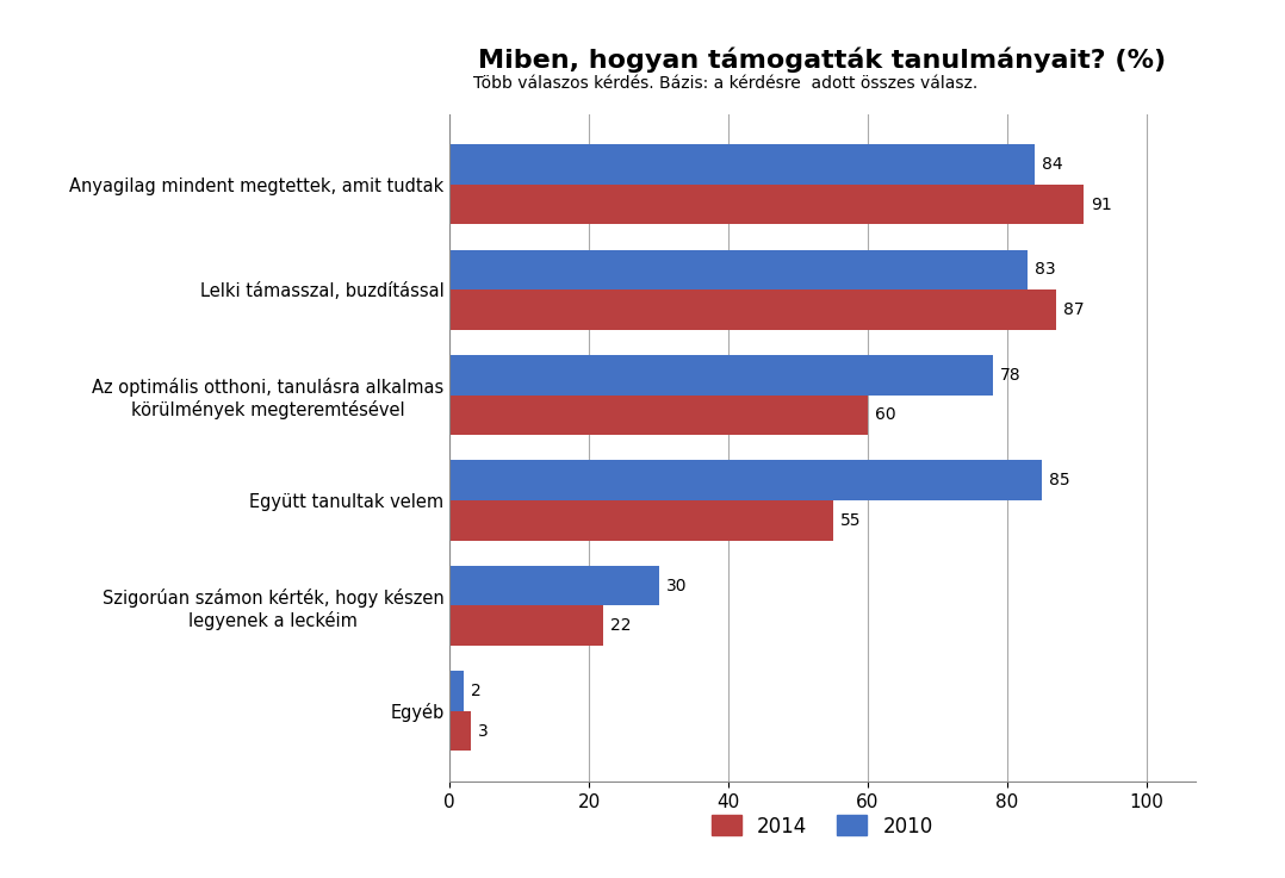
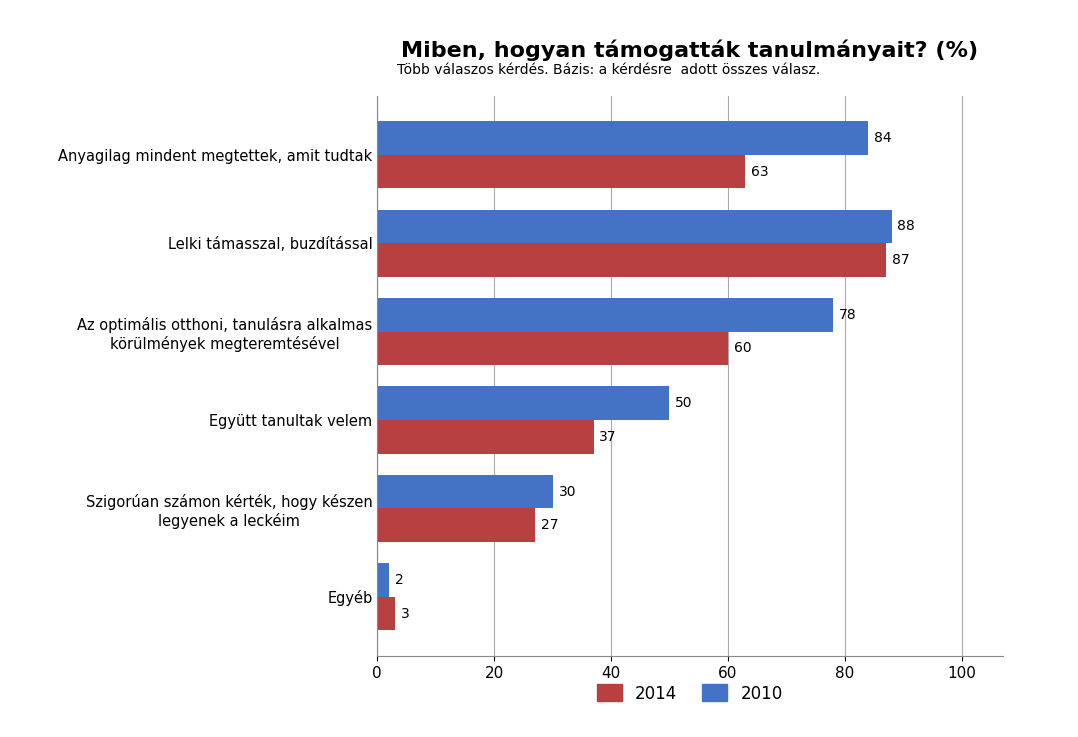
2014/Anyagilag mindent megtettek, amit tudtak: 91 -> 63
2010/Lelki támasszal, buzdítással: 83 -> 88
2010/Együtt tanultak velem: 85 -> 50
2014/Együtt tanultak velem: 55 -> 37
2014/Szigorúan számon kérték, hogy készen legyenek a leckéim: 22 -> 27
